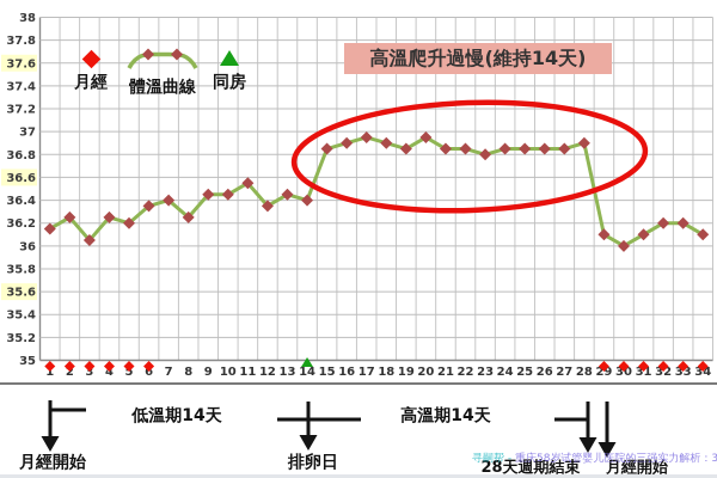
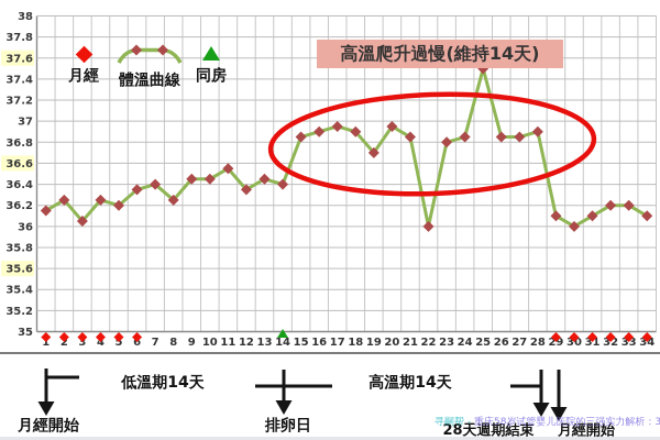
19: 36.9 -> 36.7
22: 36.9 -> 36.0
25: 36.9 -> 37.5
